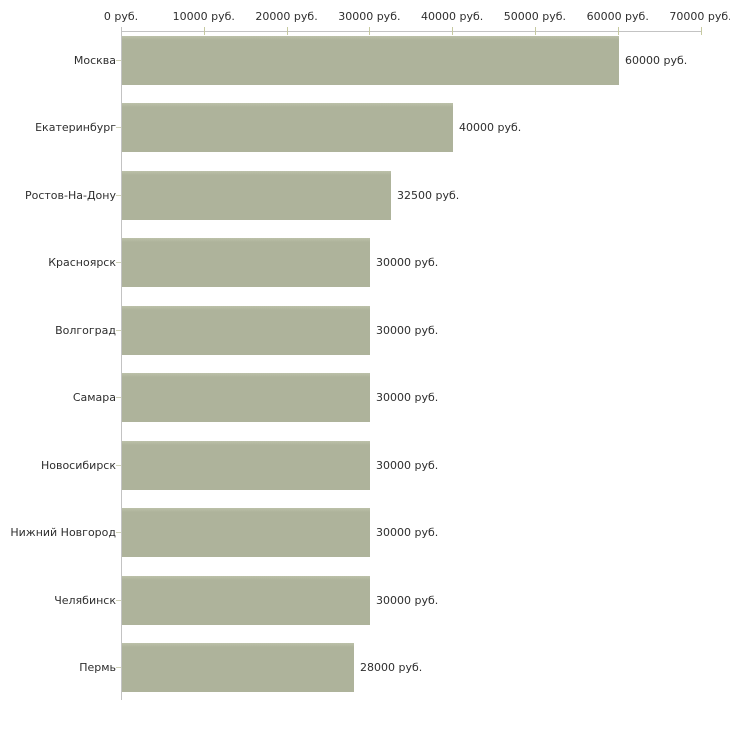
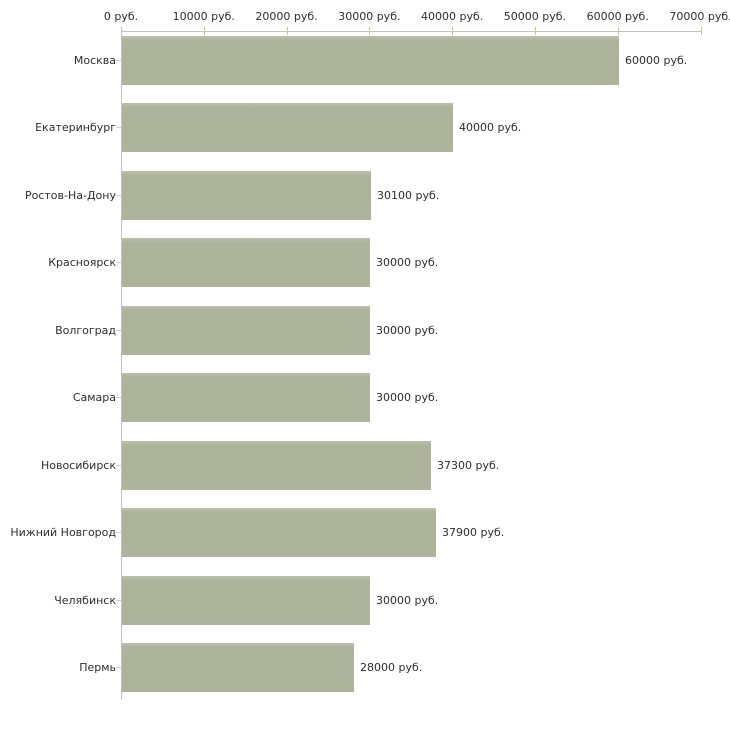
Ростов-На-Дону: 32500 -> 30100
Новосибирск: 30000 -> 37300
Нижний Новгород: 30000 -> 37900
